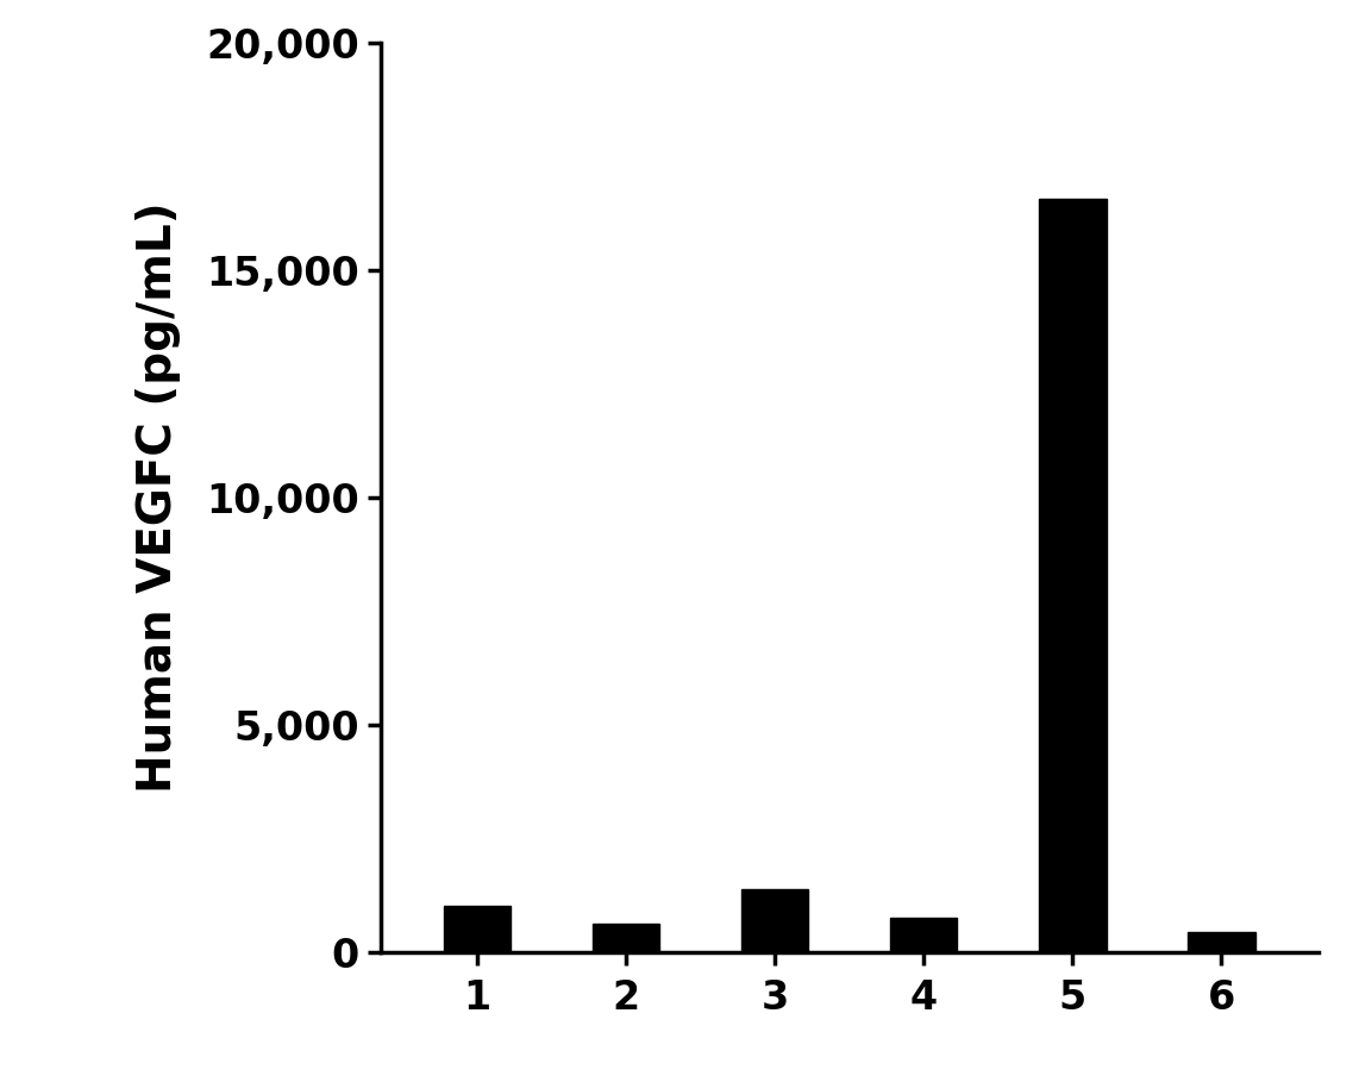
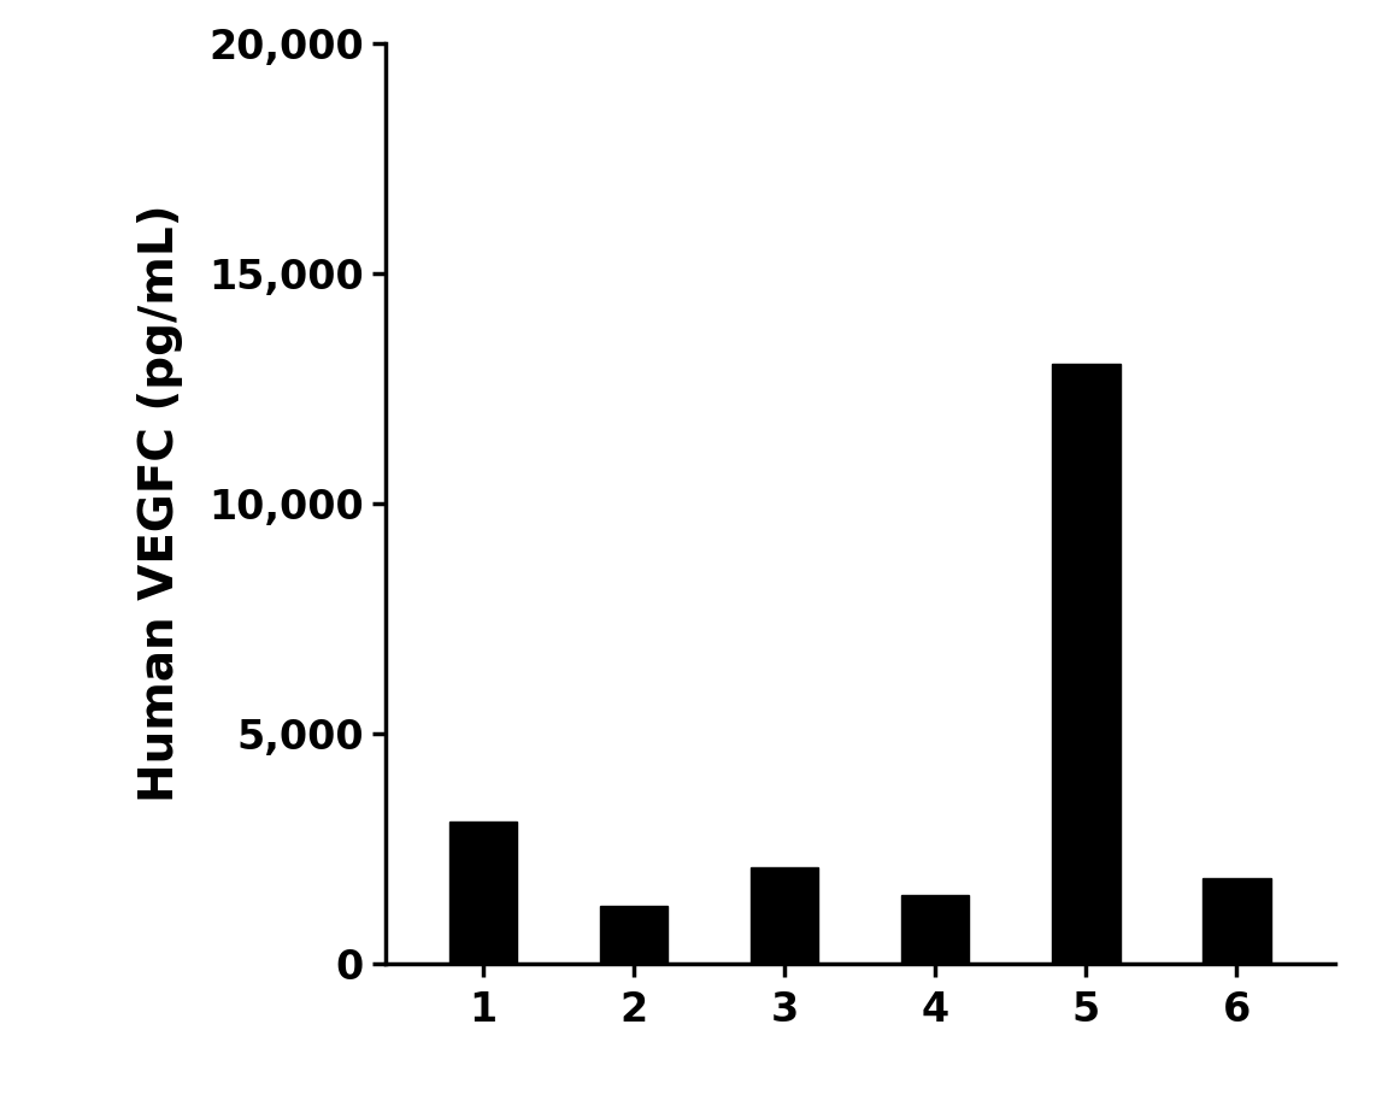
1: 1,010 -> 3,100
2: 630 -> 1,250
3: 1,390 -> 2,100
4: 770 -> 1,500
5: 16,580 -> 13,050
6: 440 -> 1,850
